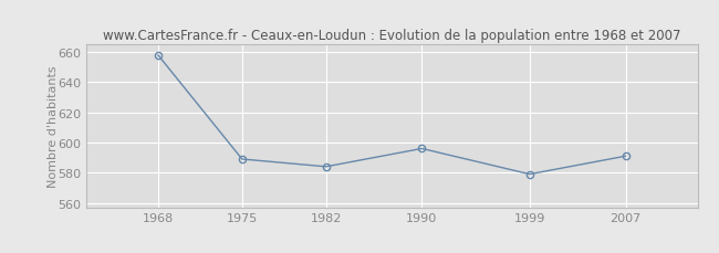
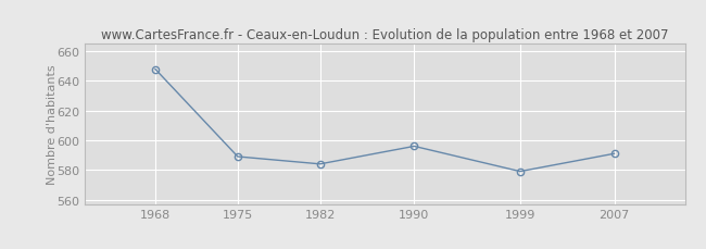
1968: 658 -> 648
